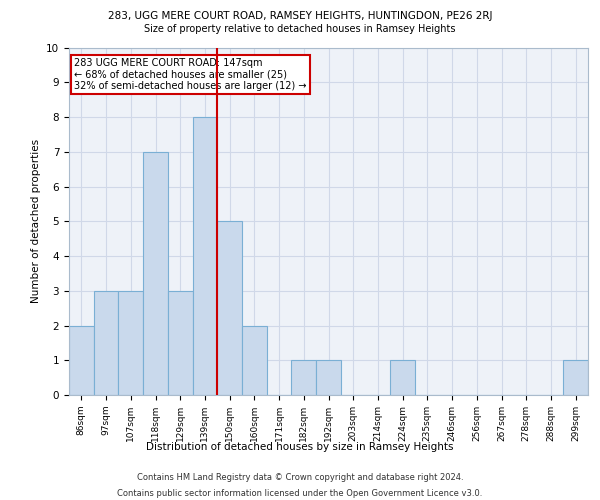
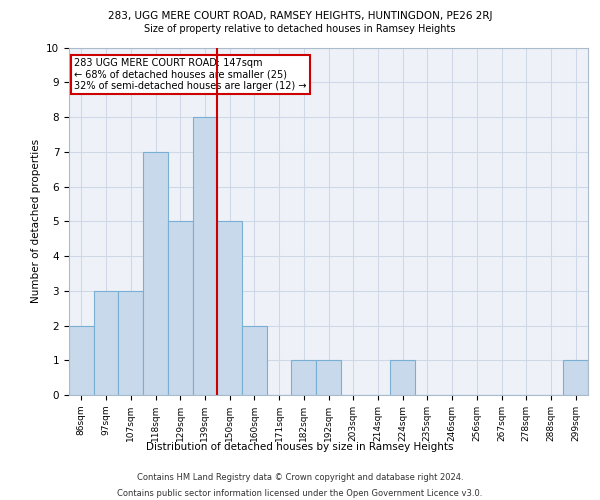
129sqm: 3 -> 5
